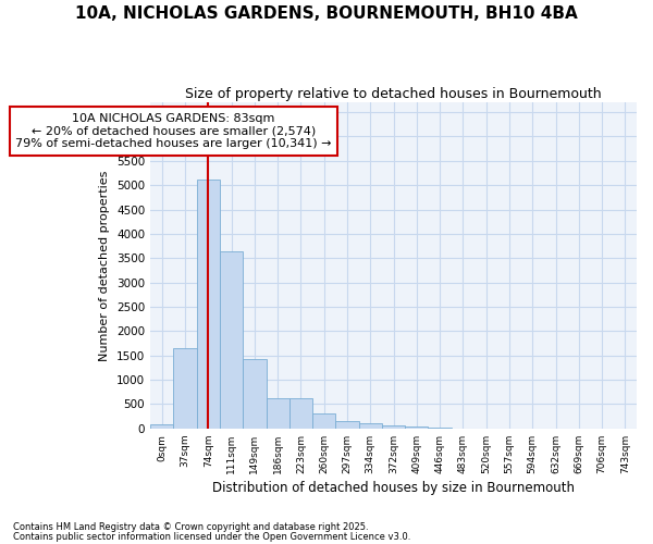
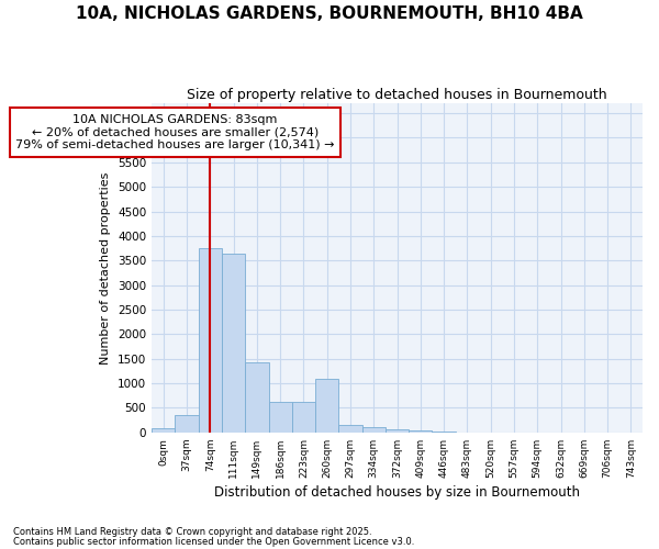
37sqm: 1650 -> 350
74sqm: 5120 -> 3750
260sqm: 320 -> 1100
